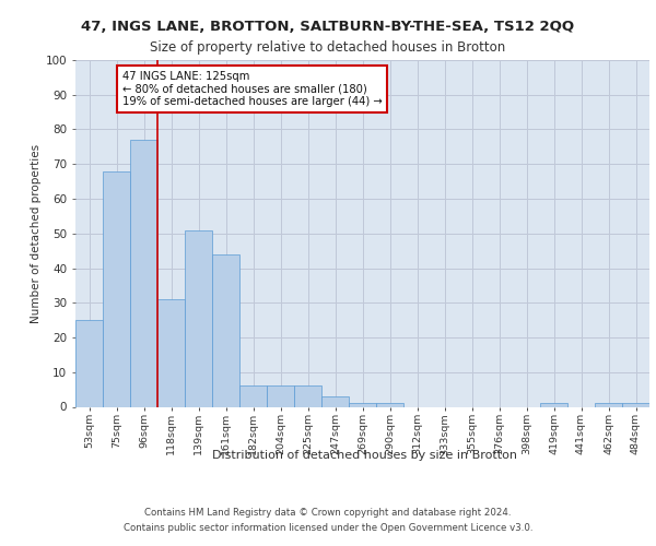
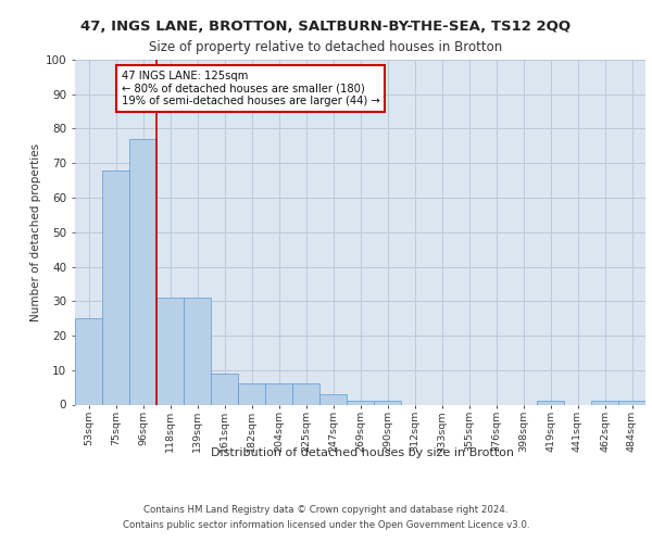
139sqm: 51 -> 31
161sqm: 44 -> 9
